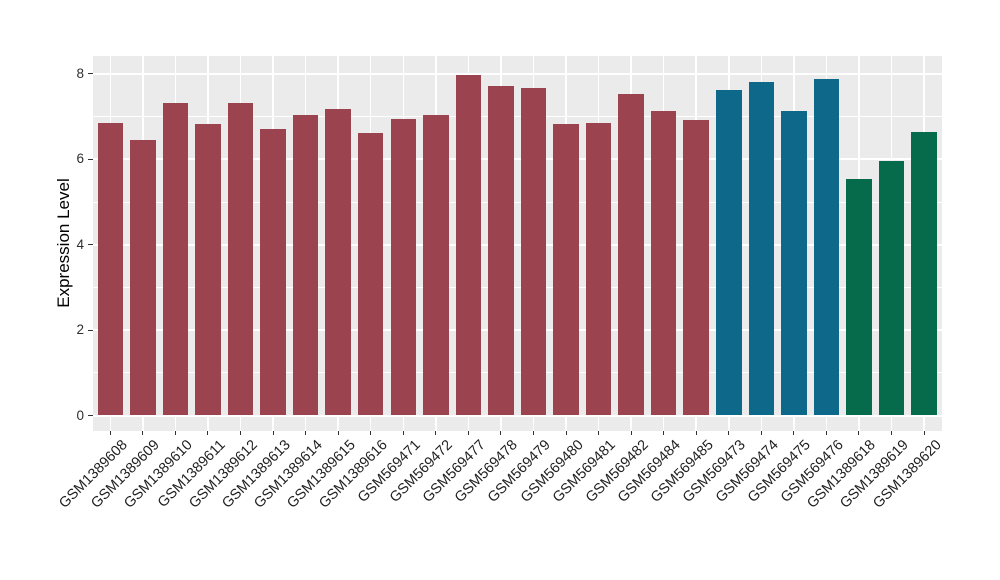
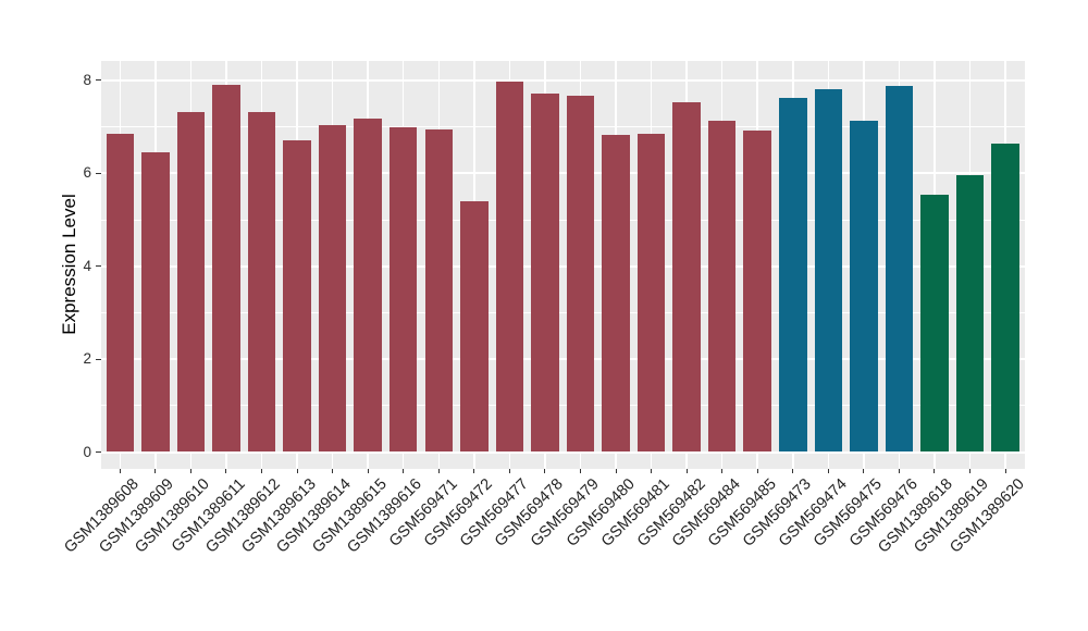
GSM1389611: 6.8 -> 7.9
GSM1389616: 6.6 -> 7.0
GSM569472: 7.0 -> 5.4
